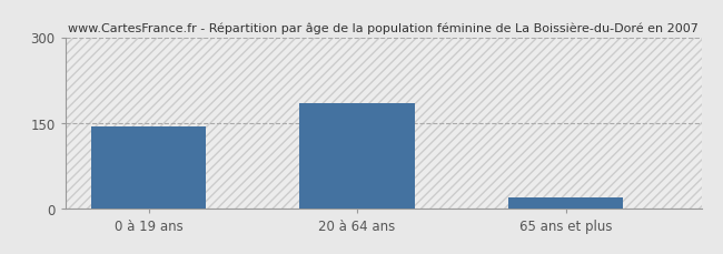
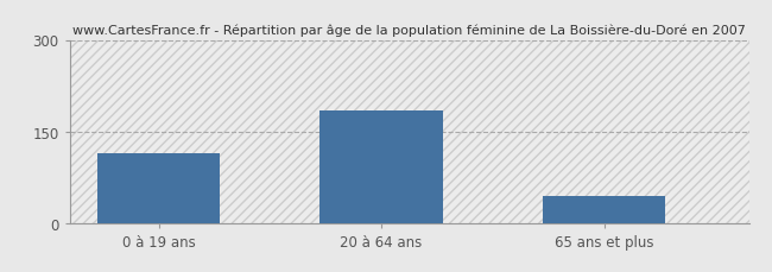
0 à 19 ans: 143 -> 114
65 ans et plus: 18 -> 44
